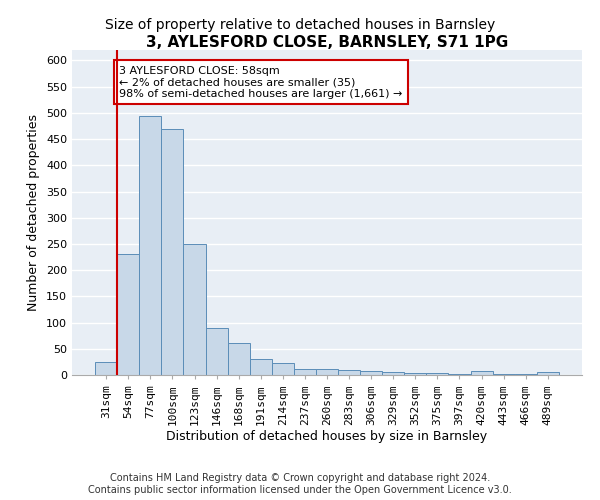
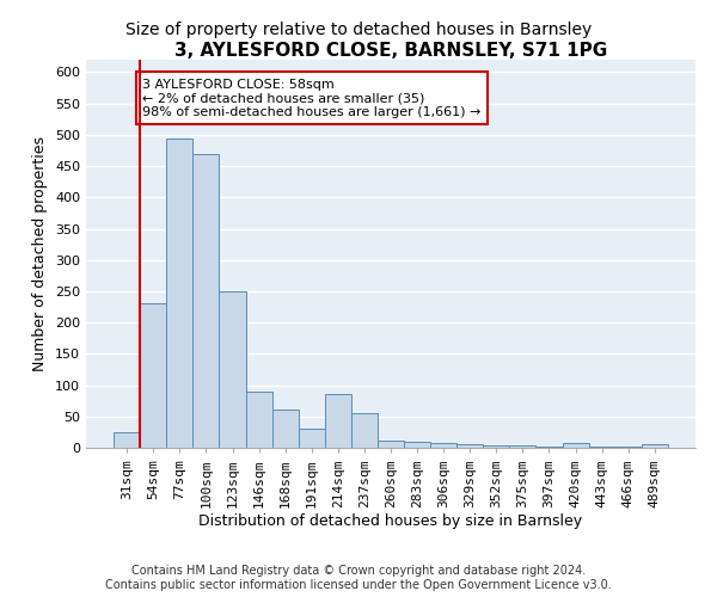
214sqm: 22 -> 86
237sqm: 12 -> 56
